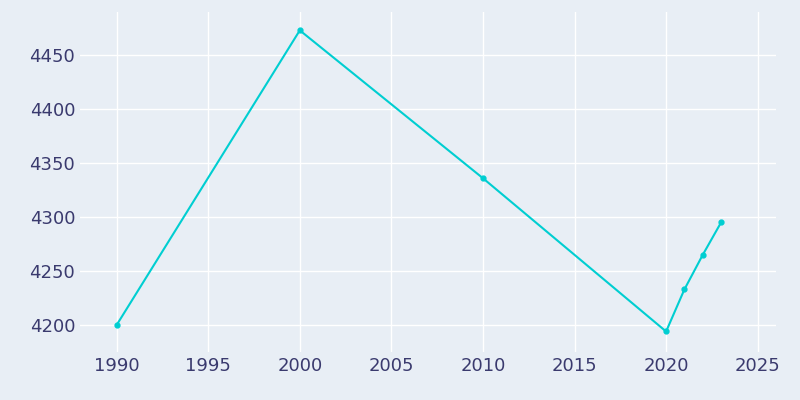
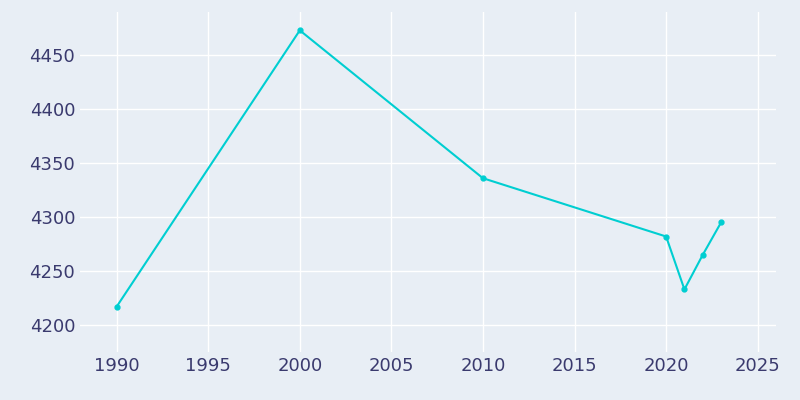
1990: 4200 -> 4217
2020: 4194 -> 4282
